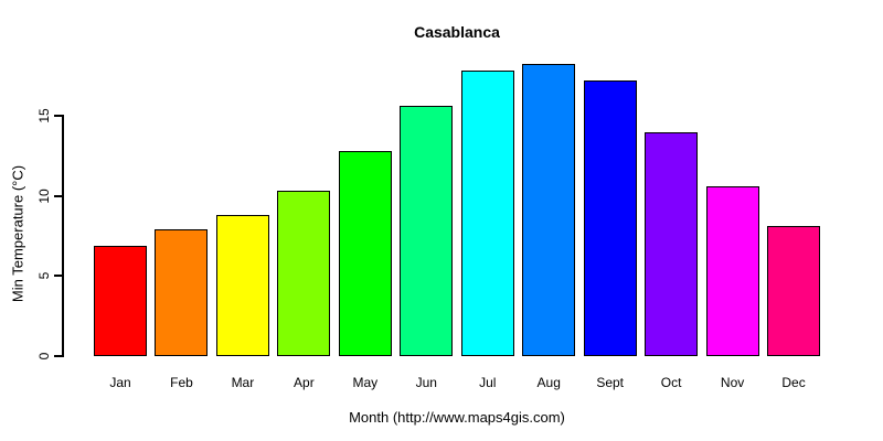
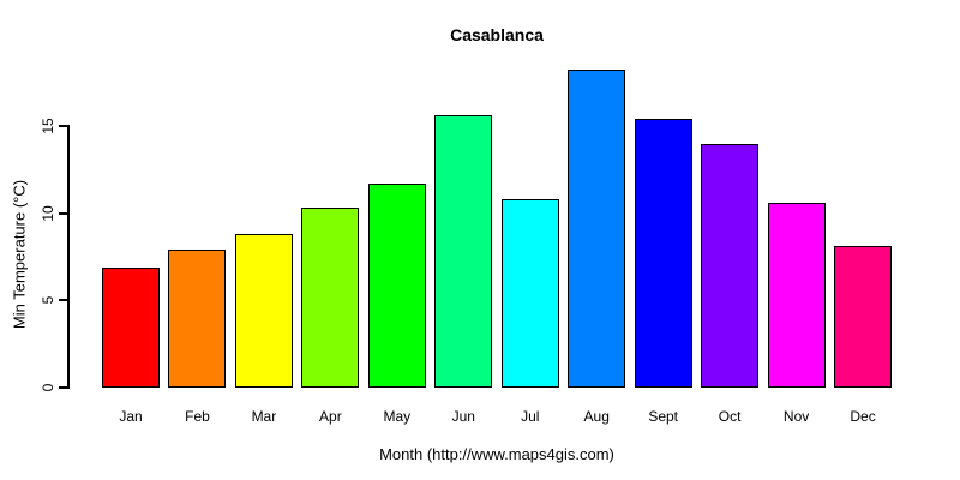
May: 12.8 -> 11.7
Jul: 17.8 -> 10.8
Sept: 17.2 -> 15.4
